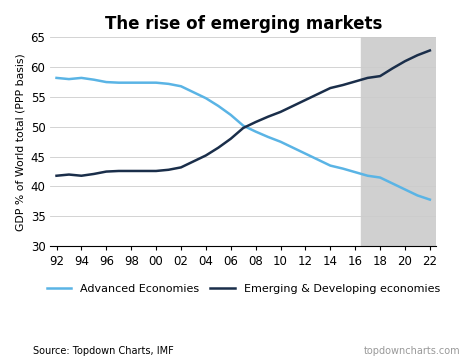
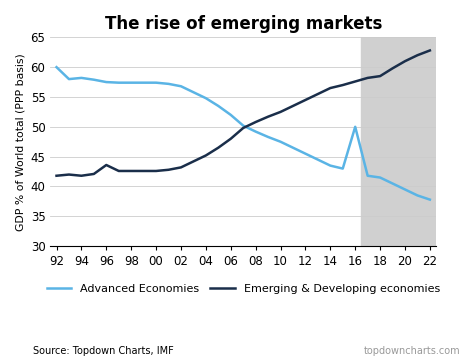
Advanced Economies/92: 58.2 -> 60.0
Emerging & Developing economies/96: 42.5 -> 43.6
Advanced Economies/16: 42.4 -> 50.0
